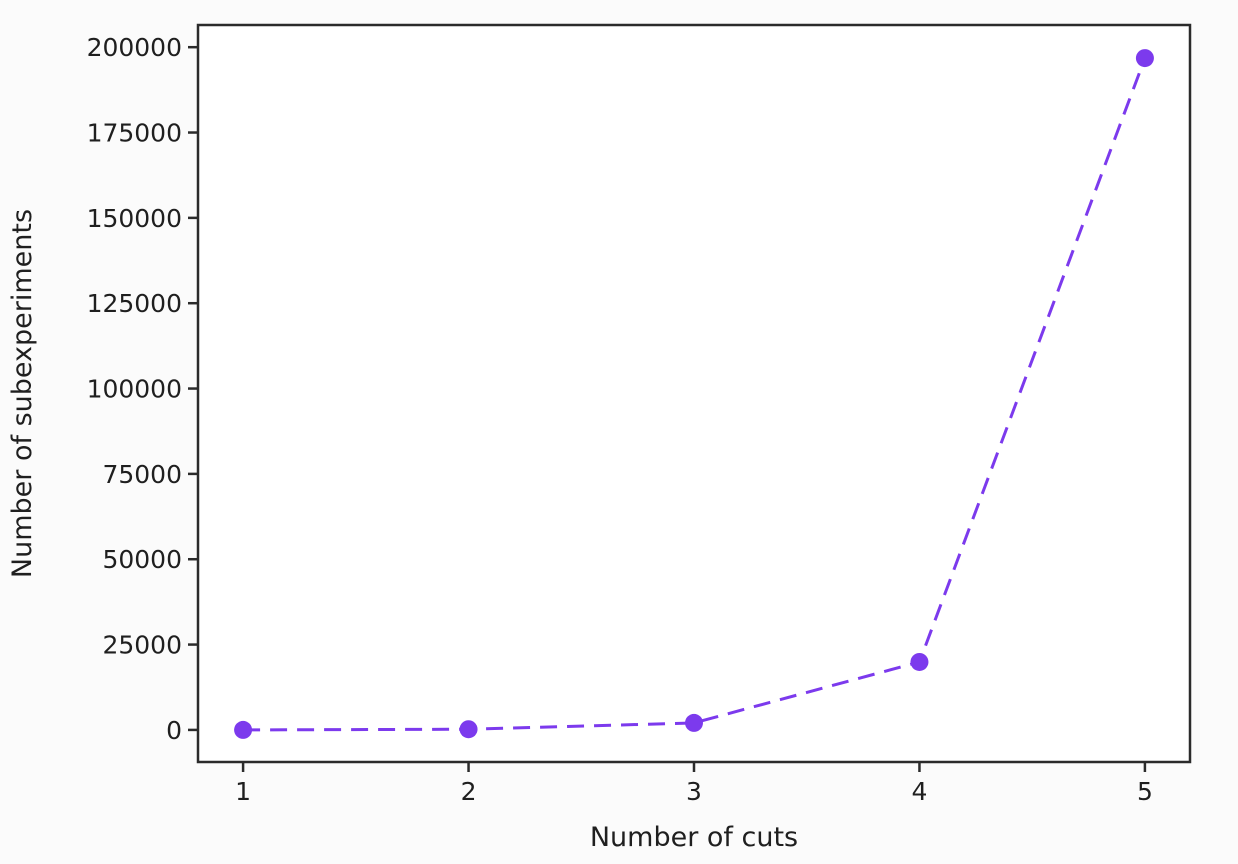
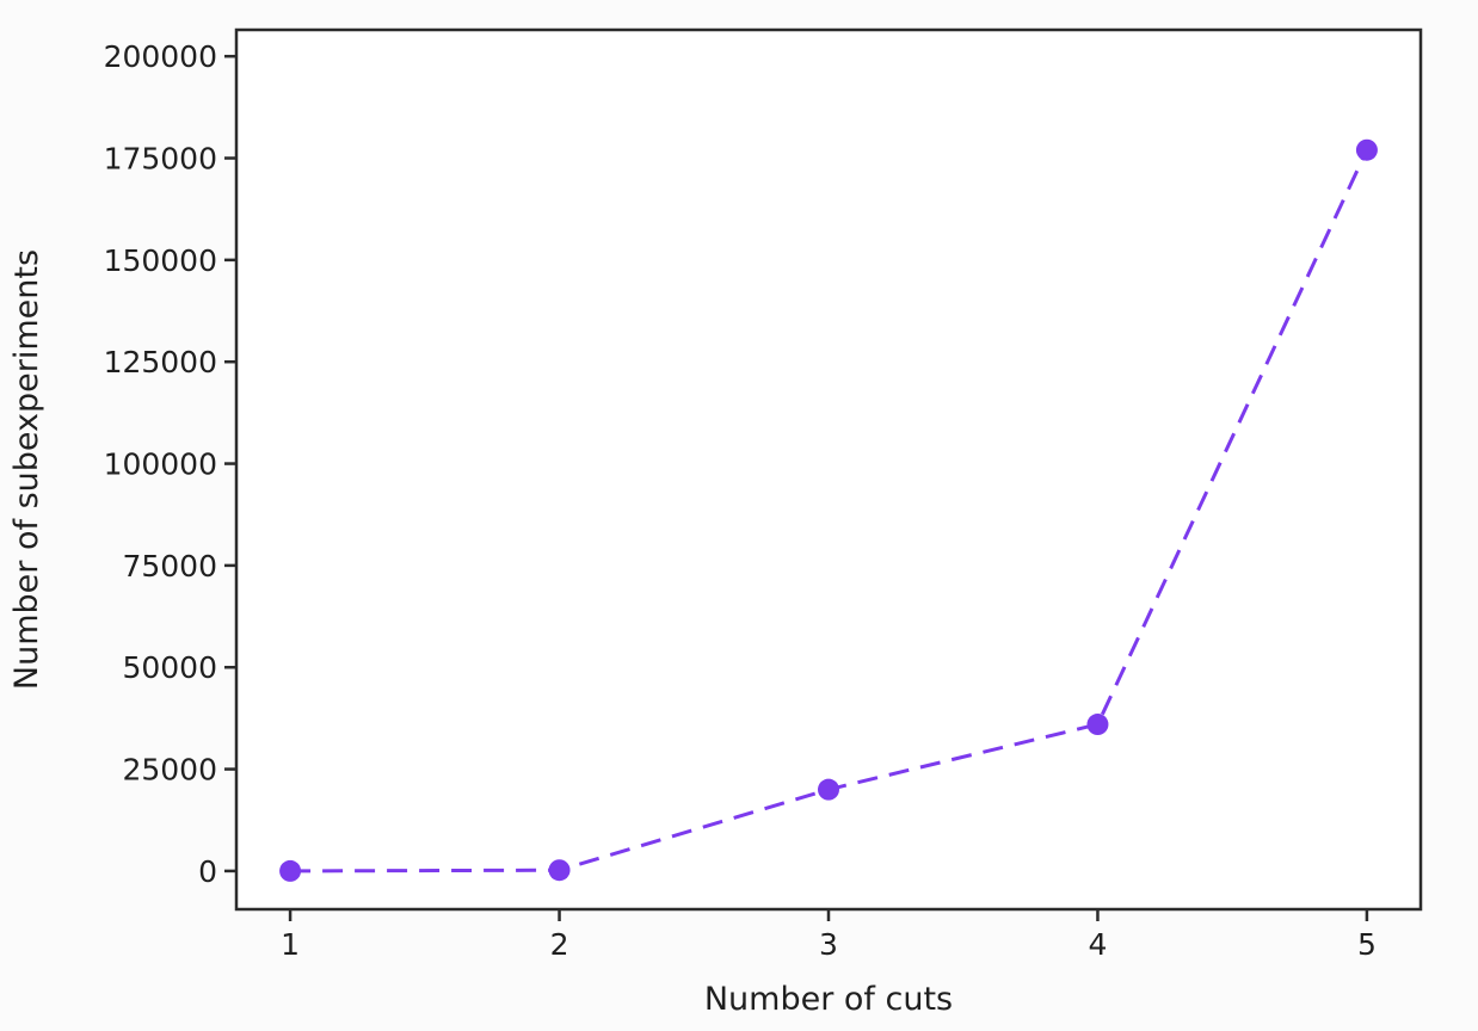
3: 2000 -> 20000
4: 20000 -> 36000
5: 197000 -> 177000
